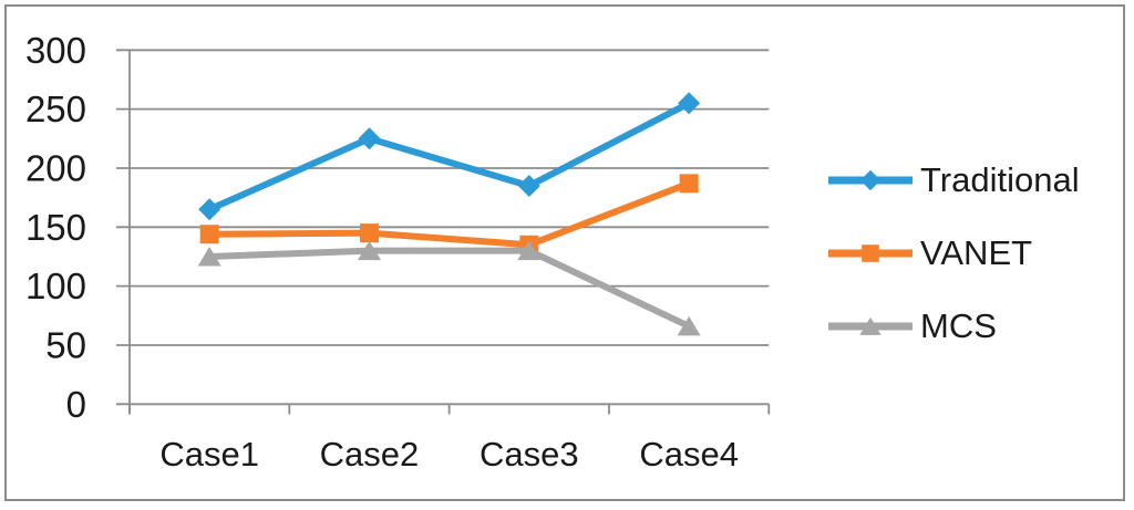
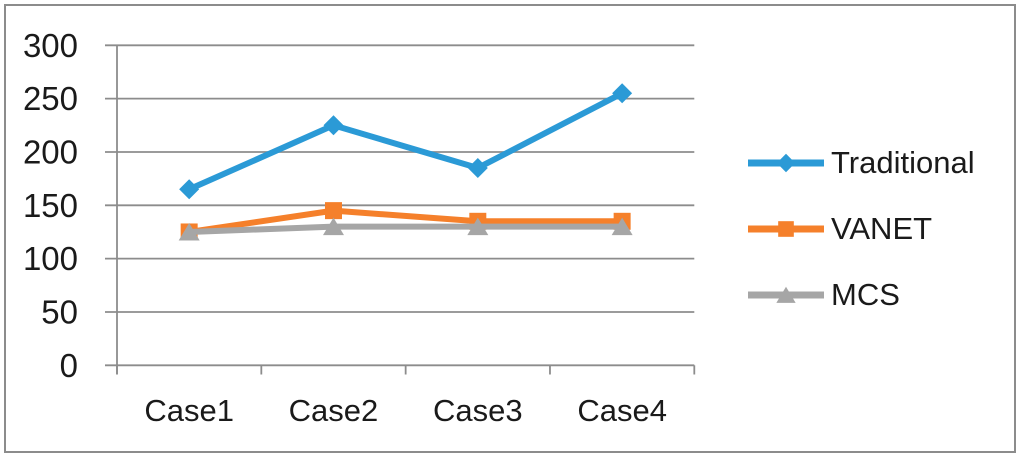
VANET/Case1: 144 -> 125
VANET/Case4: 187 -> 135
MCS/Case4: 66 -> 130
